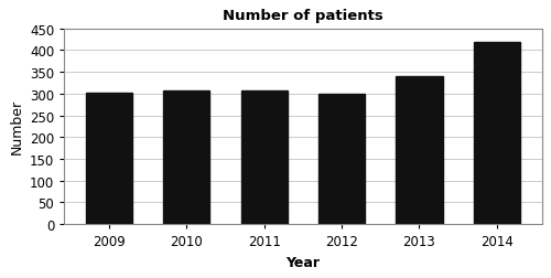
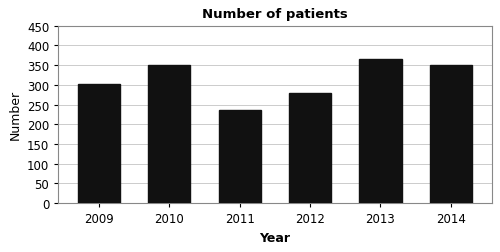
2010: 308 -> 350
2011: 308 -> 235
2012: 299 -> 280
2013: 341 -> 365
2014: 418 -> 350
